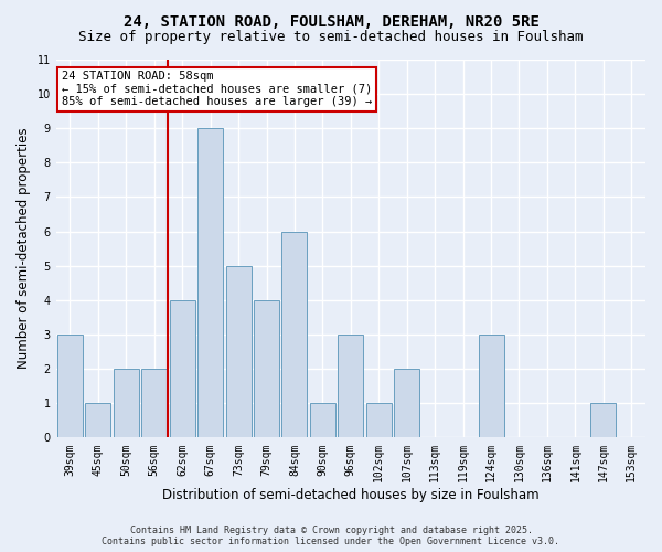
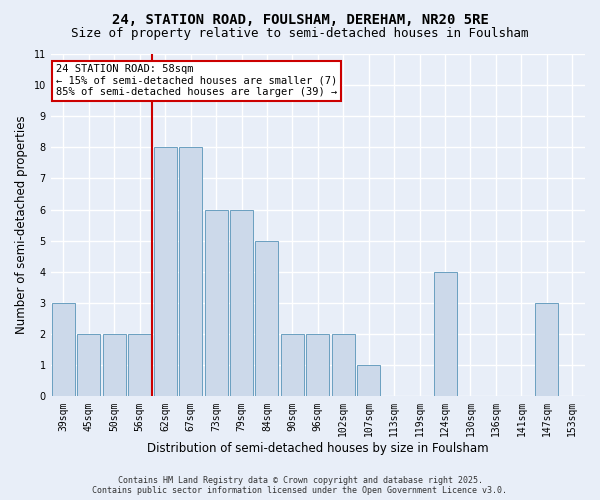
45sqm: 1 -> 2
62sqm: 4 -> 8
67sqm: 9 -> 8
73sqm: 5 -> 6
79sqm: 4 -> 6
84sqm: 6 -> 5
90sqm: 1 -> 2
96sqm: 3 -> 2
102sqm: 1 -> 2
107sqm: 2 -> 1
124sqm: 3 -> 4
147sqm: 1 -> 3
